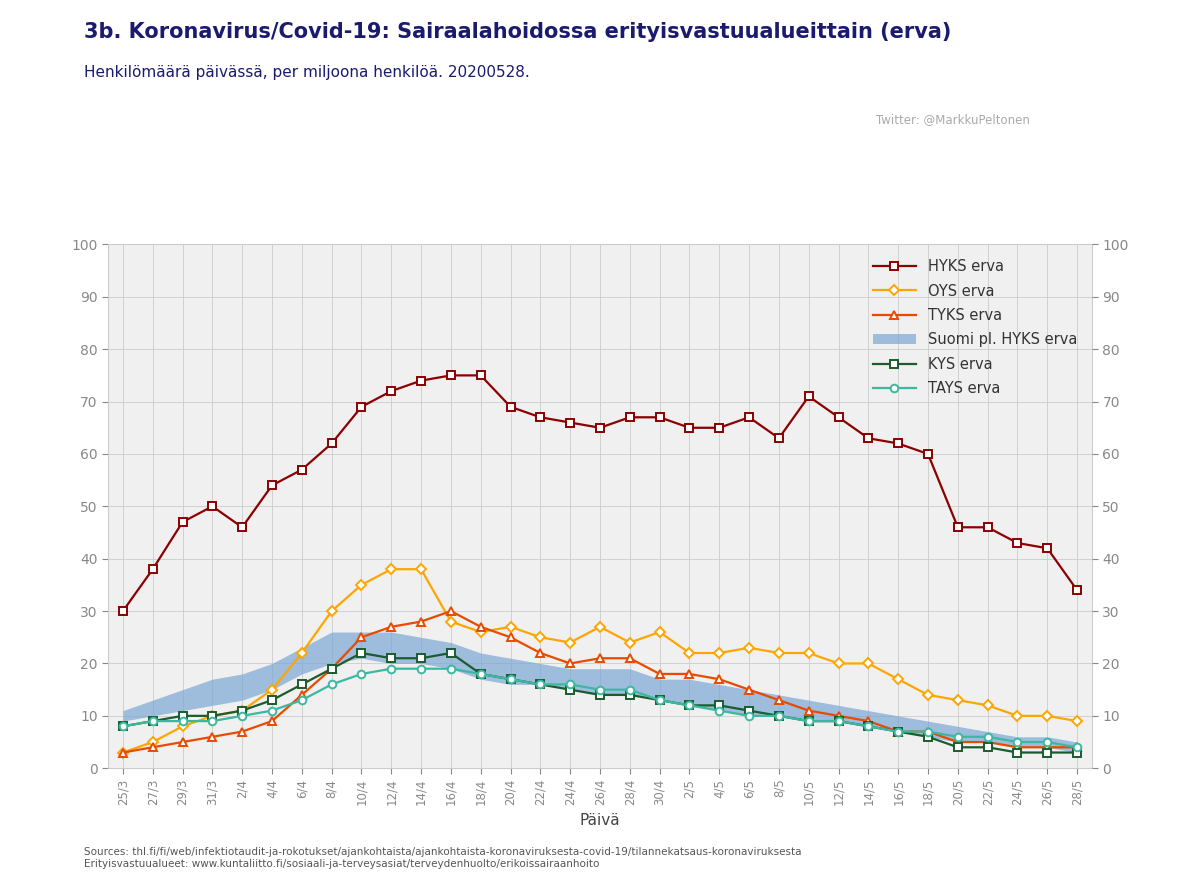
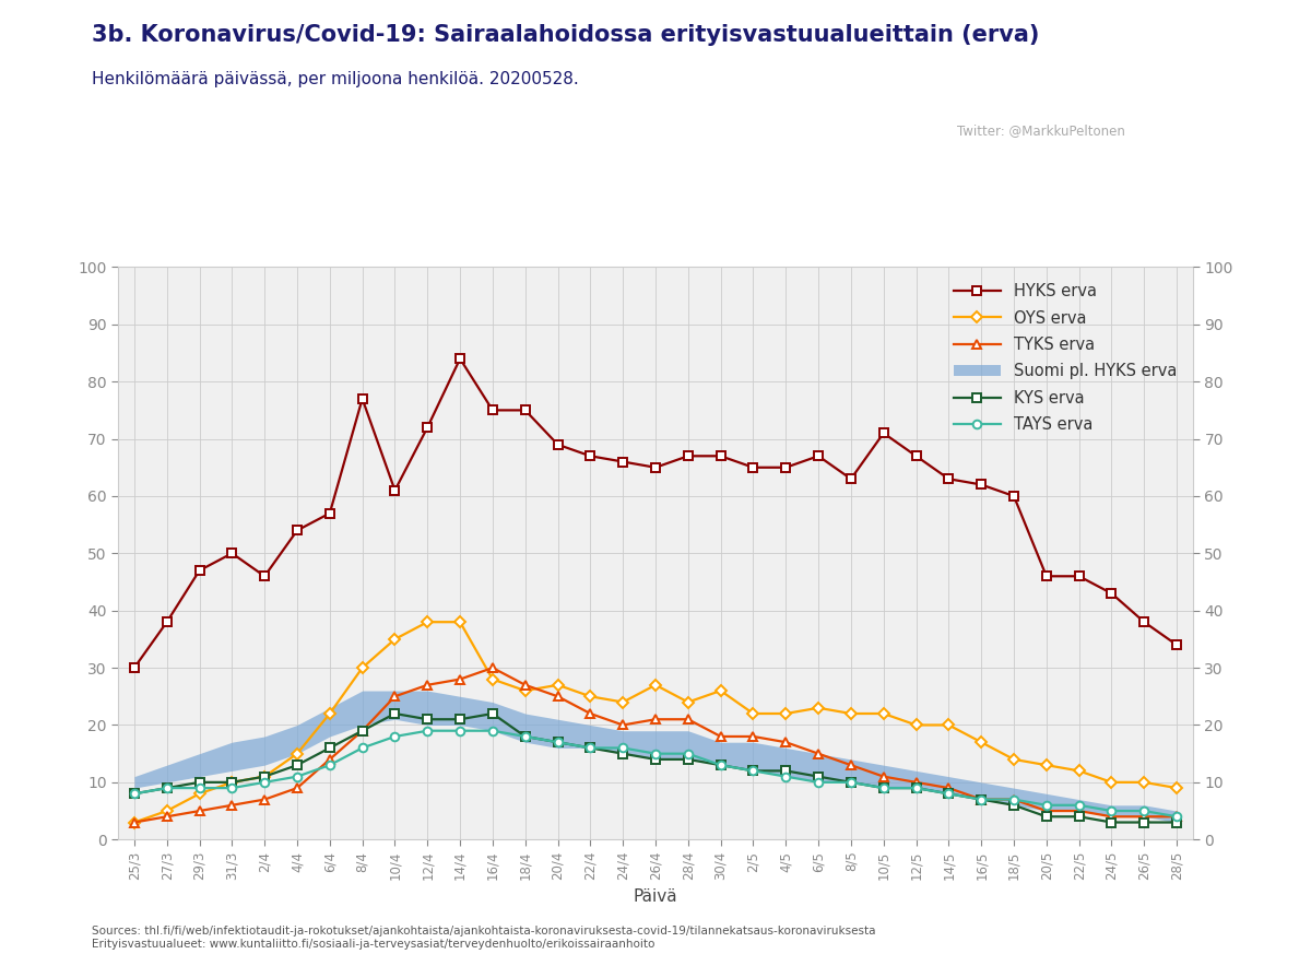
HYKS erva/8/4: 62 -> 77
HYKS erva/10/4: 69 -> 61
HYKS erva/14/4: 74 -> 84
HYKS erva/26/5: 42 -> 38
